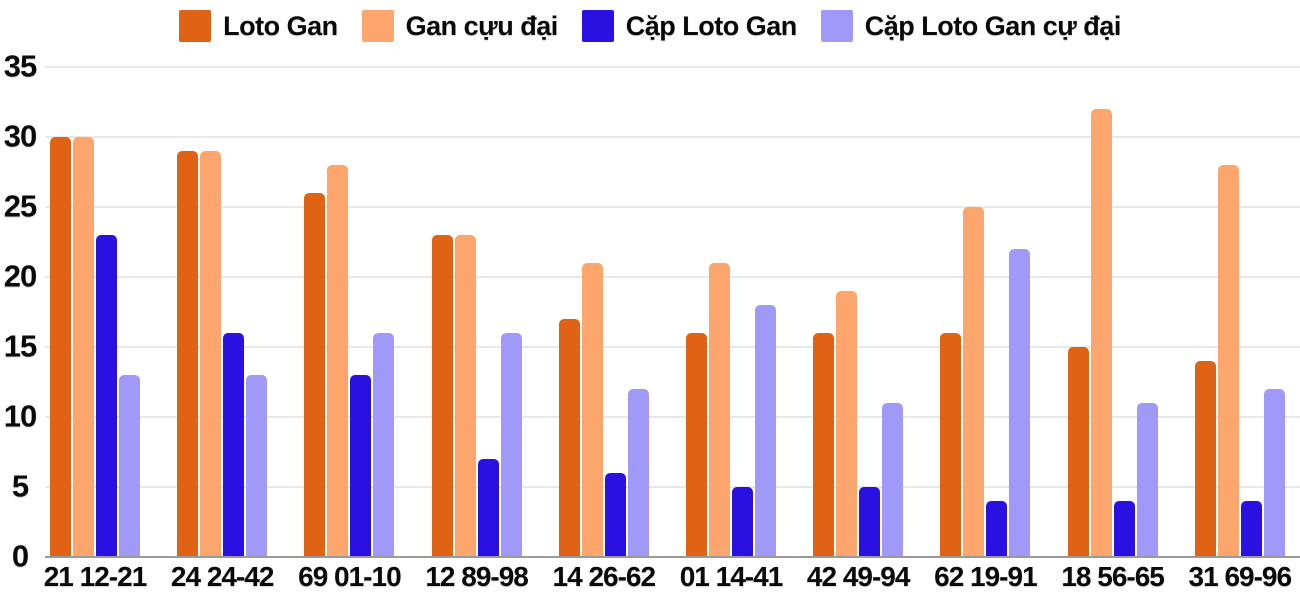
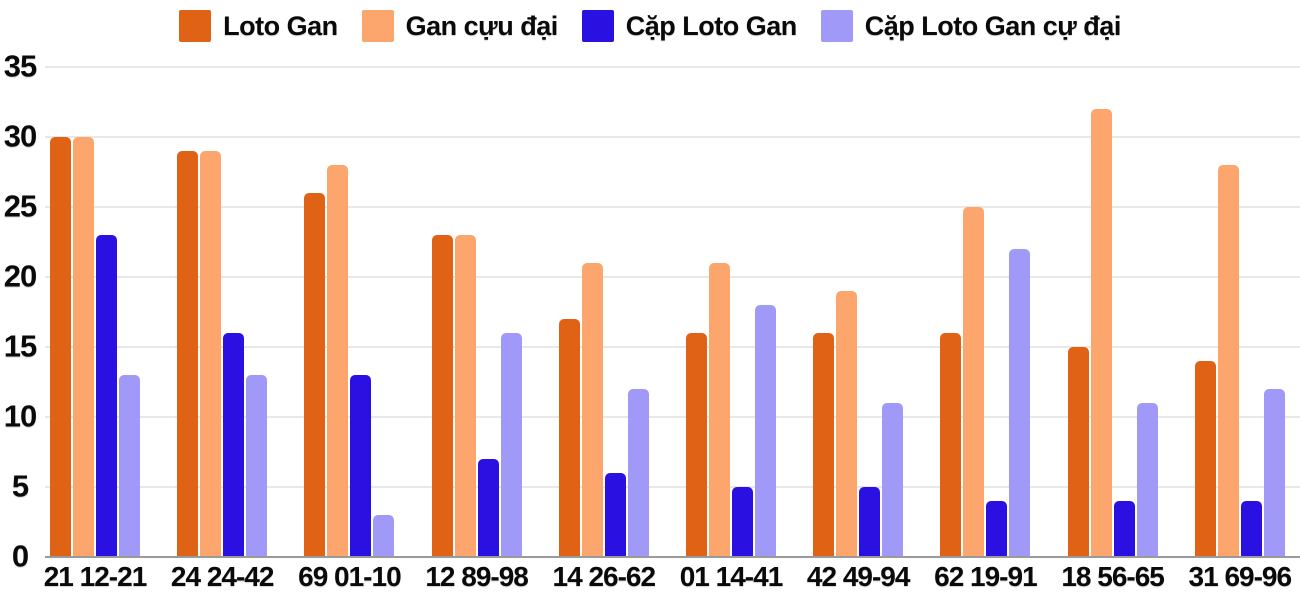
Cặp Loto Gan cự đại/69 01-10: 16 -> 3
